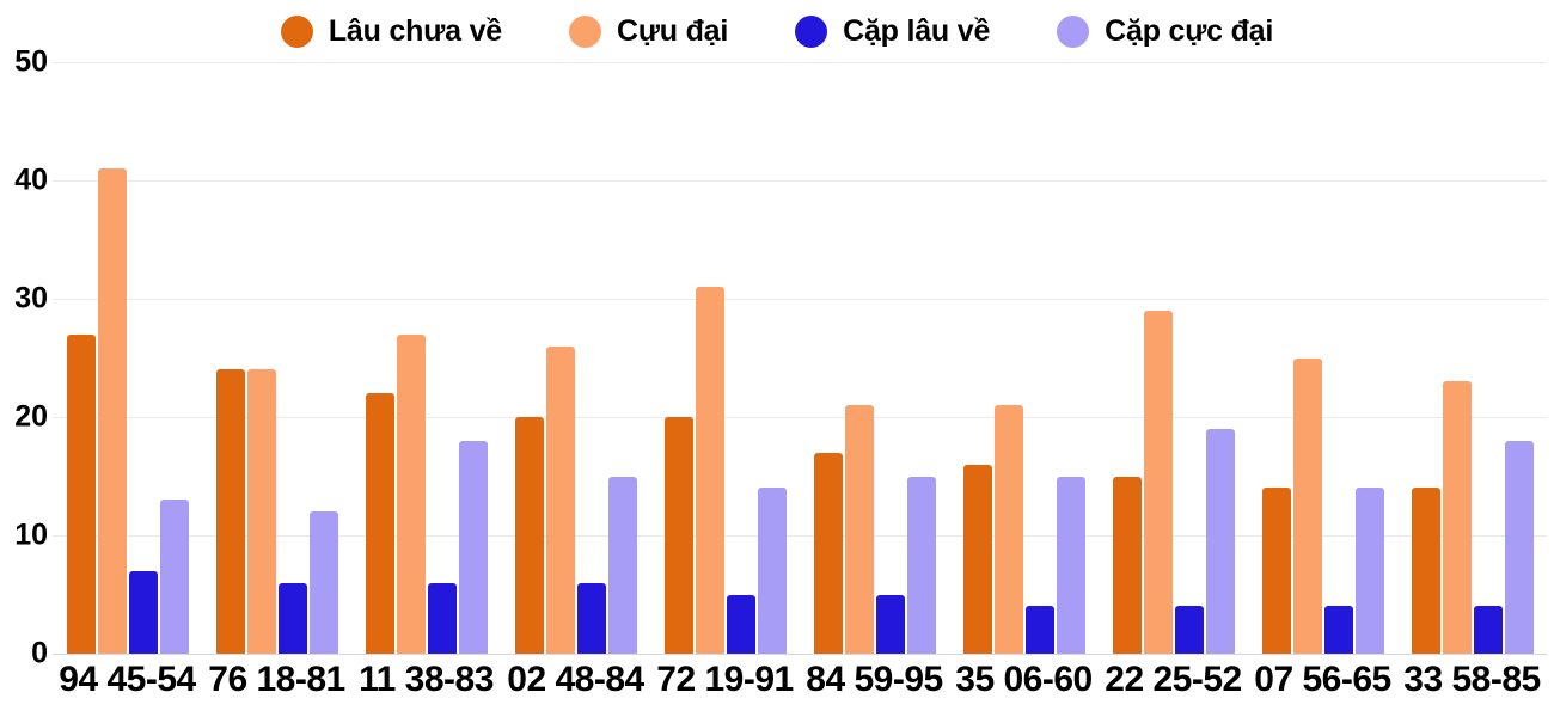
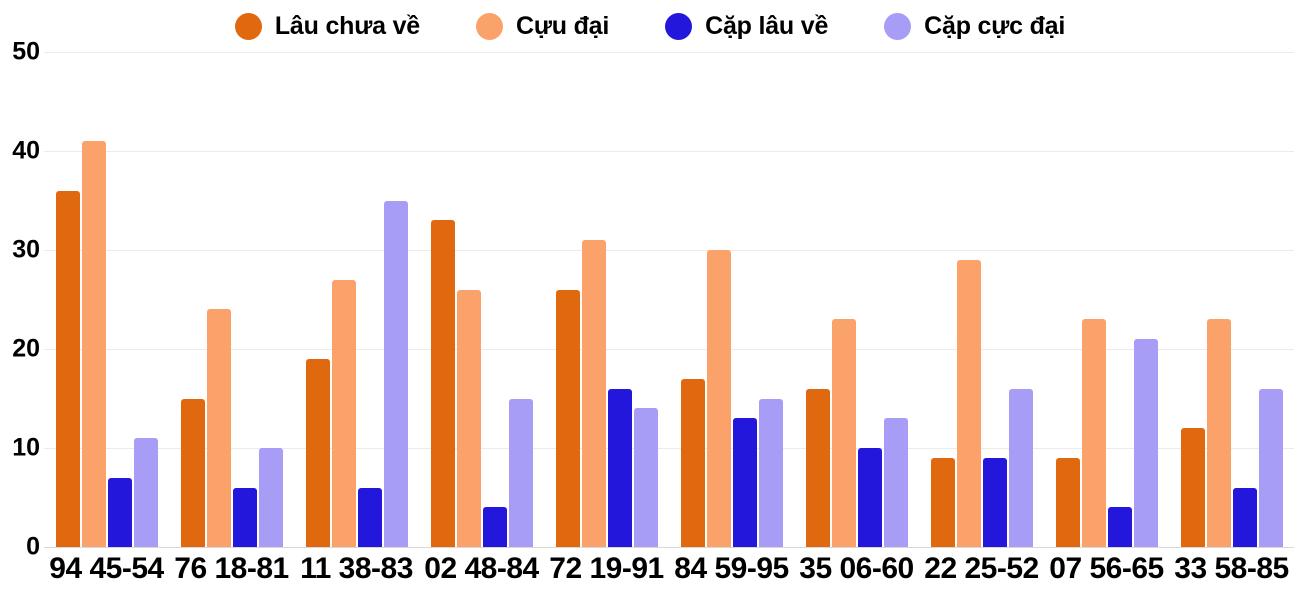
Lâu chưa về/94 45-54: 27 -> 36
Cặp cực đại/94 45-54: 13 -> 11
Lâu chưa về/76 18-81: 24 -> 15
Cặp cực đại/76 18-81: 12 -> 10
Lâu chưa về/11 38-83: 22 -> 19
Cặp cực đại/11 38-83: 18 -> 35
Lâu chưa về/02 48-84: 20 -> 33
Cặp lâu về/02 48-84: 6 -> 4
Lâu chưa về/72 19-91: 20 -> 26
Cặp lâu về/72 19-91: 5 -> 16
Cựu đại/84 59-95: 21 -> 30
Cặp lâu về/84 59-95: 5 -> 13
Cựu đại/35 06-60: 21 -> 23
Cặp lâu về/35 06-60: 4 -> 10
Cặp cực đại/35 06-60: 15 -> 13
Lâu chưa về/22 25-52: 15 -> 9
Cặp lâu về/22 25-52: 4 -> 9
Cặp cực đại/22 25-52: 19 -> 16
Lâu chưa về/07 56-65: 14 -> 9
Cựu đại/07 56-65: 25 -> 23
Cặp cực đại/07 56-65: 14 -> 21
Lâu chưa về/33 58-85: 14 -> 12
Cặp lâu về/33 58-85: 4 -> 6
Cặp cực đại/33 58-85: 18 -> 16
